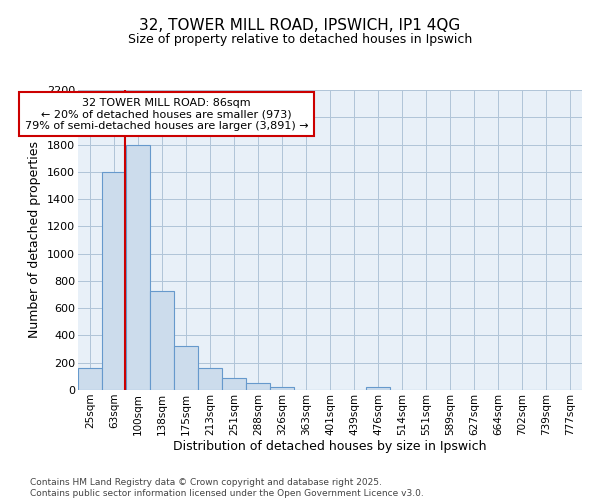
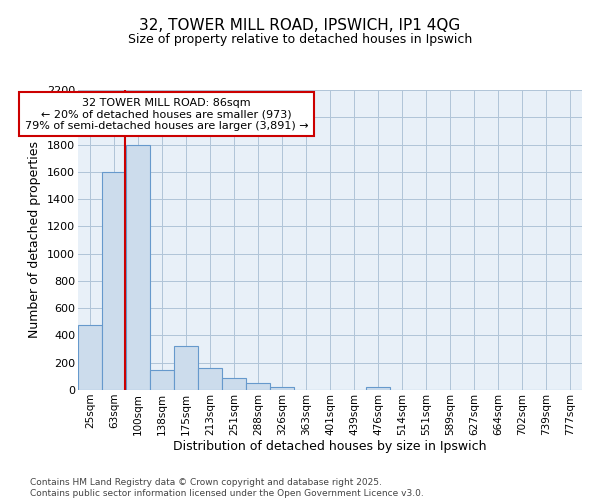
25sqm: 160 -> 480
138sqm: 720 -> 150
